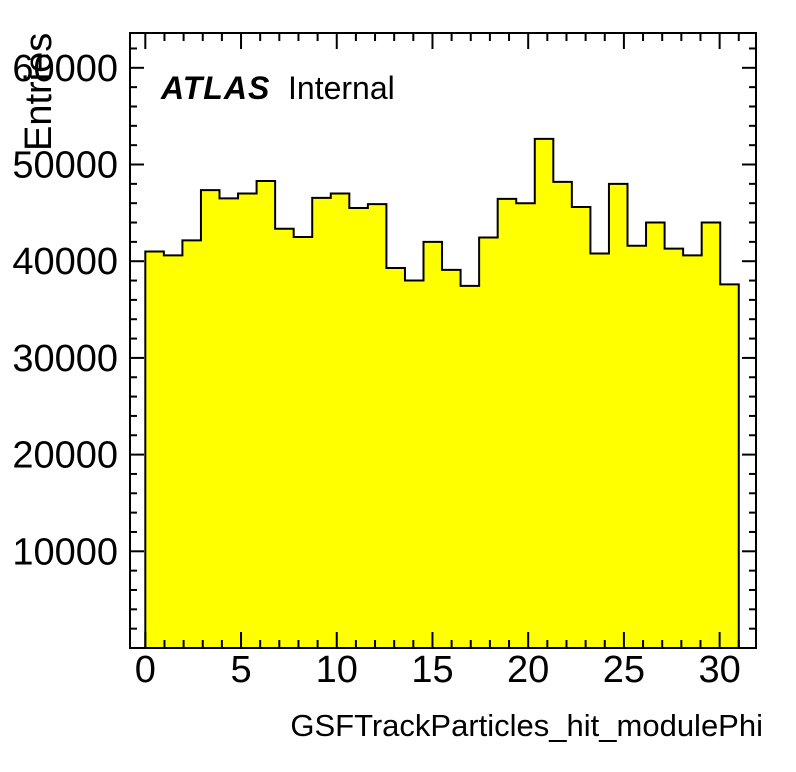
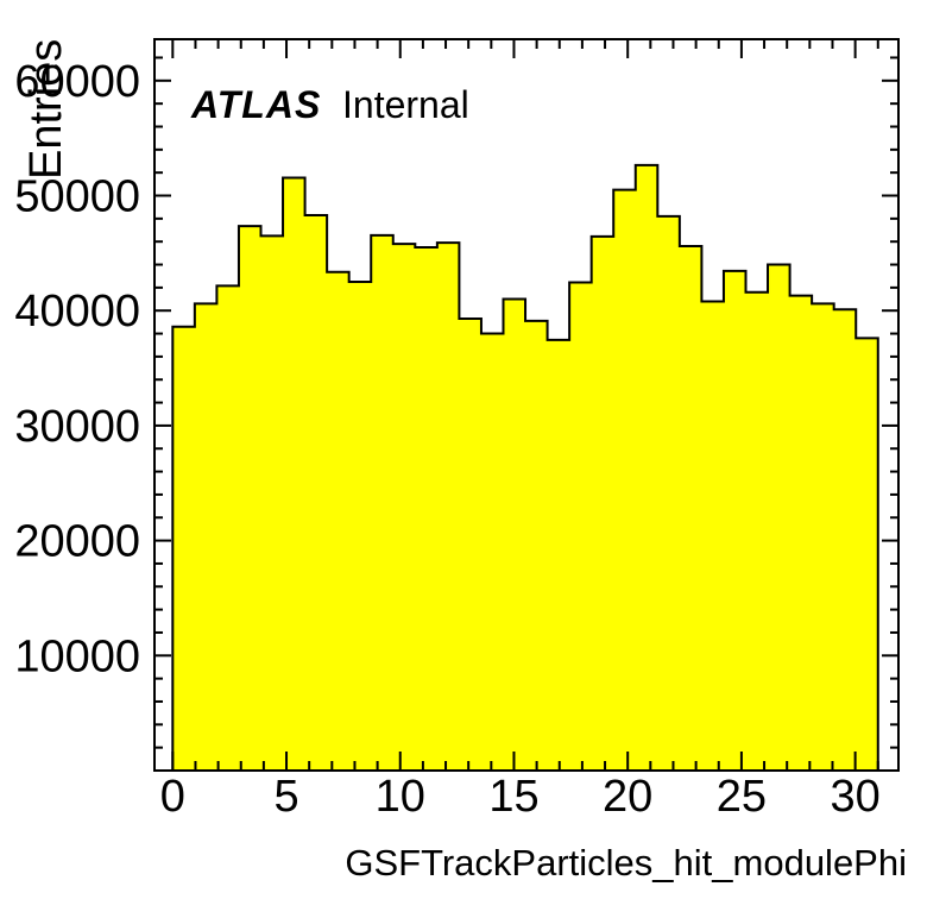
0: 41000 -> 39000
5: 47000 -> 52000
10: 47000 -> 46000
15: 42000 -> 41000
20: 46000 -> 50000
25: 48000 -> 43000
30: 44000 -> 40000
